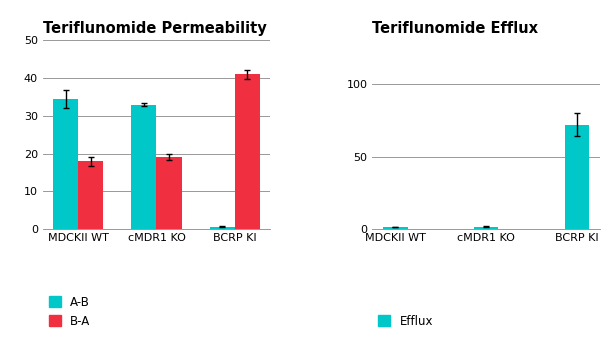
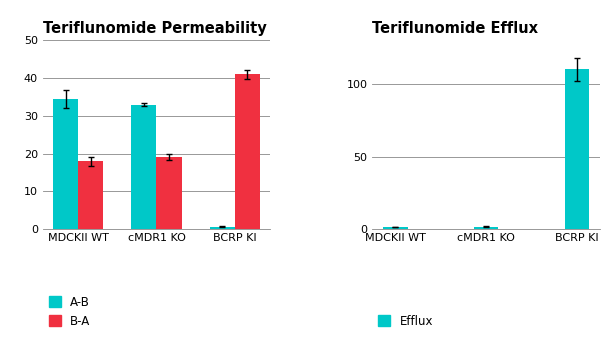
Teriflunomide Efflux/BCRP KI: 72 -> 110
